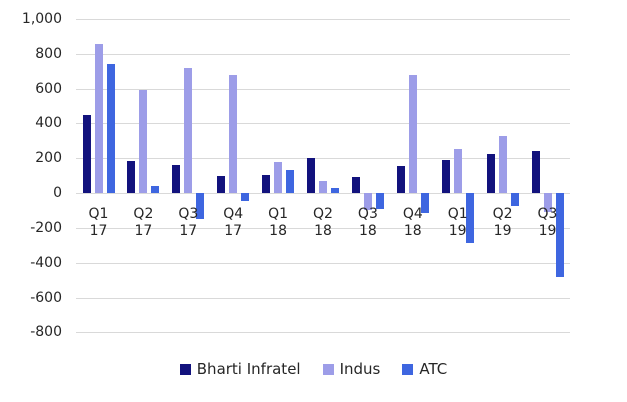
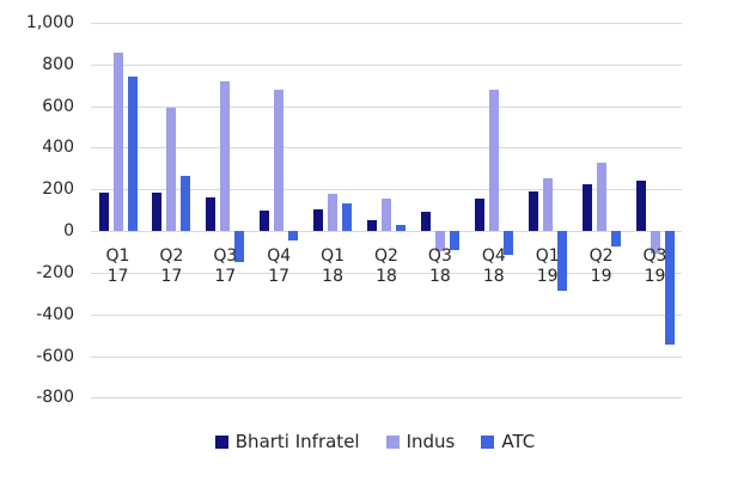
Bharti Infratel/Q1 17: 450 -> 180
ATC/Q2 17: 40 -> 260
Bharti Infratel/Q2 18: 200 -> 50
Indus/Q2 18: 70 -> 160
ATC/Q3 19: -480 -> -540
